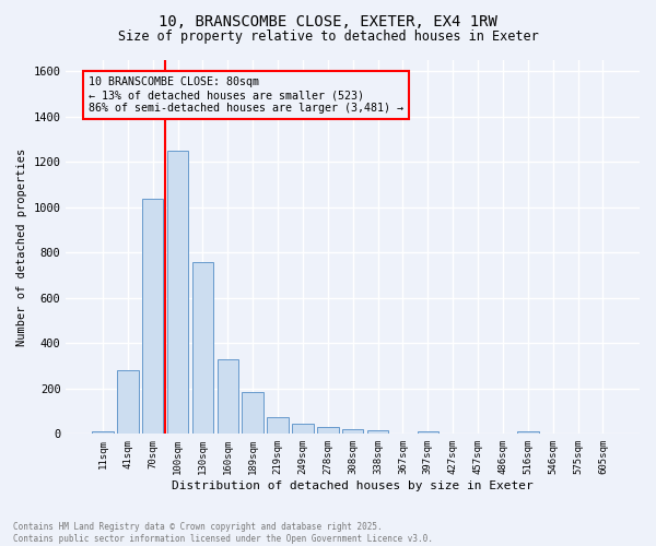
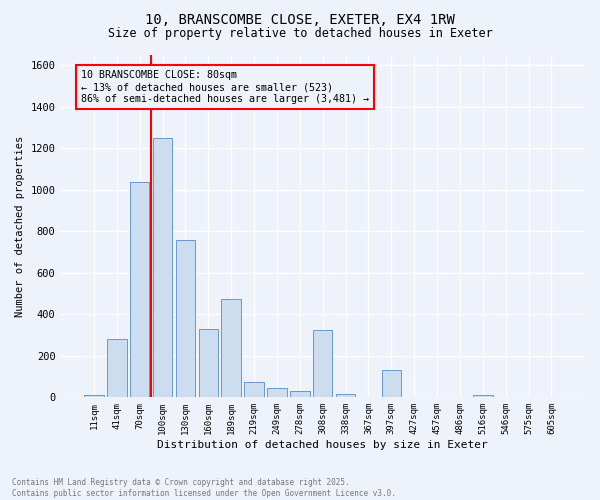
189sqm: 185 -> 475
308sqm: 22 -> 325
397sqm: 12 -> 130
